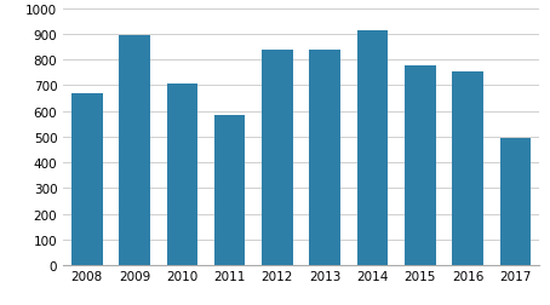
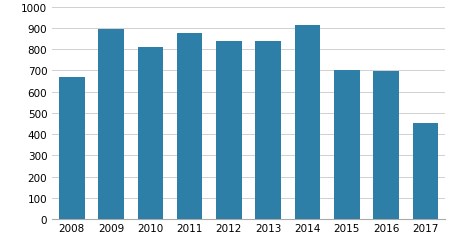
2010: 705 -> 812
2011: 585 -> 876
2015: 775 -> 703
2016: 755 -> 697
2017: 495 -> 450
